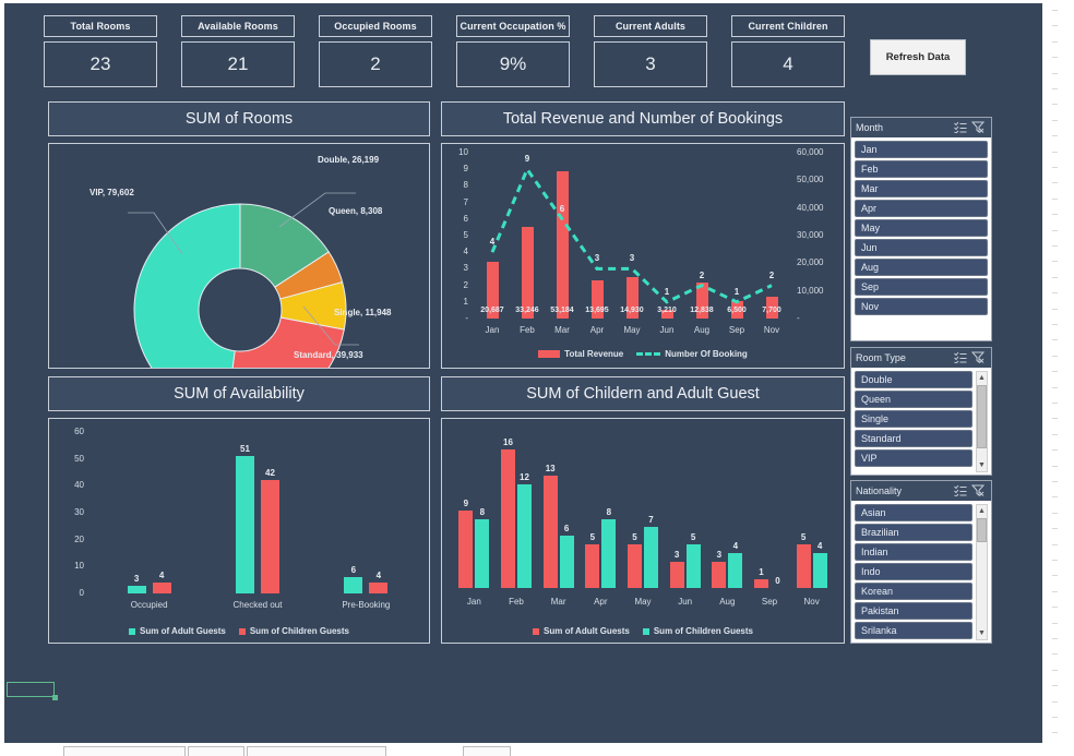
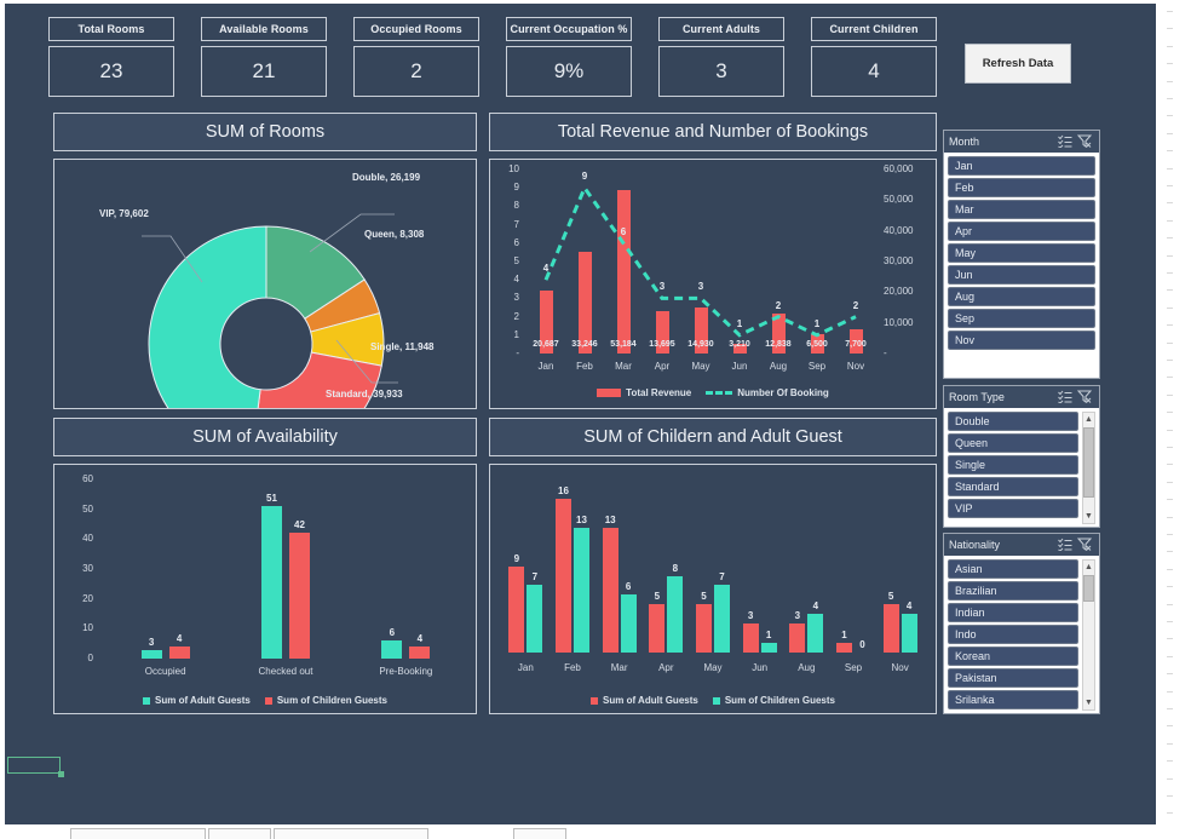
SUM of Childern and Adult Guest/Sum of Children Guests/Jan: 8 -> 7
SUM of Childern and Adult Guest/Sum of Children Guests/Feb: 12 -> 13
SUM of Childern and Adult Guest/Sum of Children Guests/Jun: 5 -> 1
